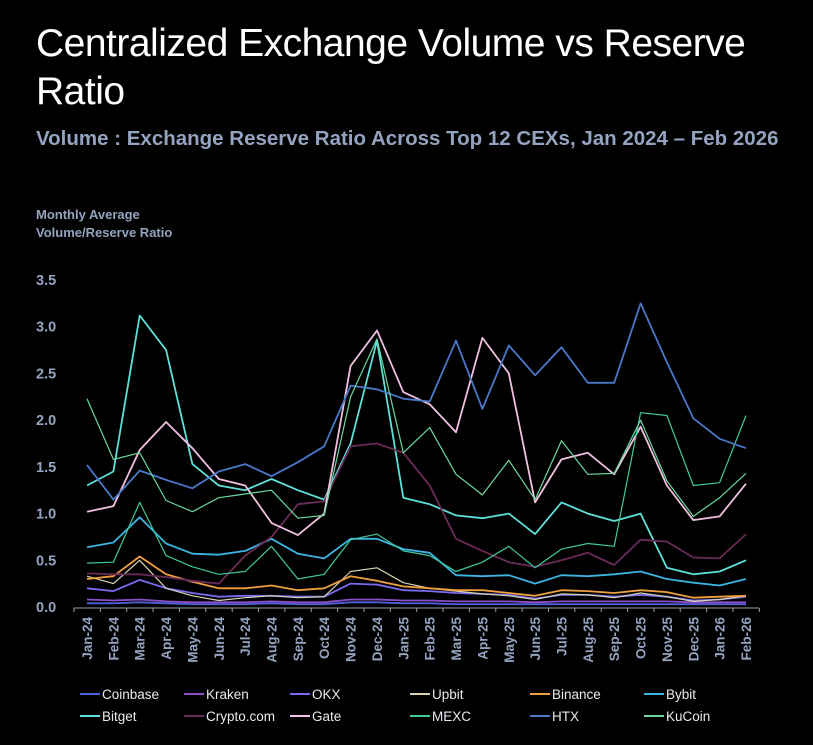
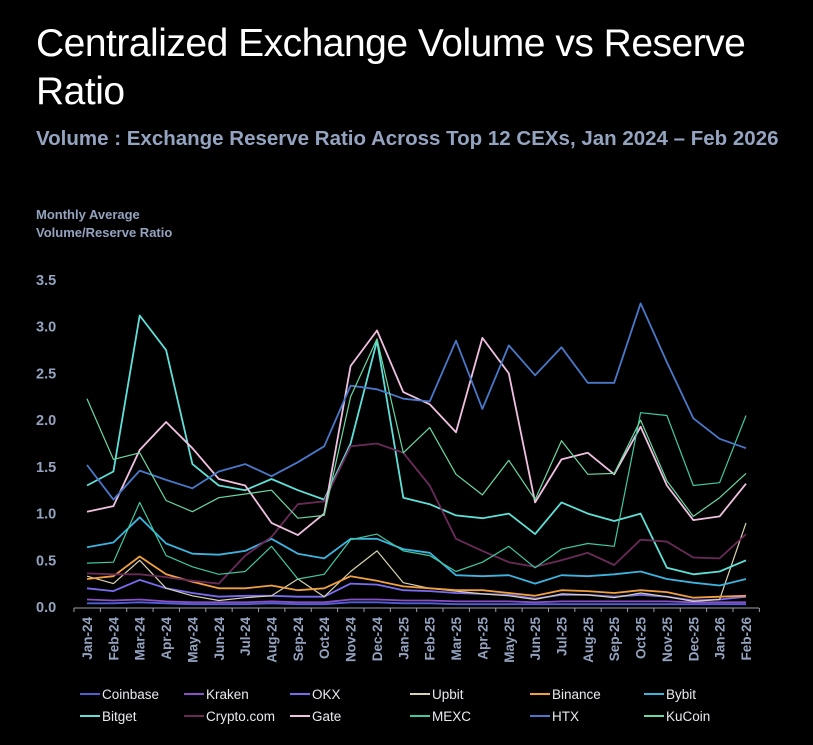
Upbit/Sep-24: 0.1 -> 0.3
Upbit/Dec-24: 0.4 -> 0.6
Upbit/Feb-26: 0.1 -> 0.9
